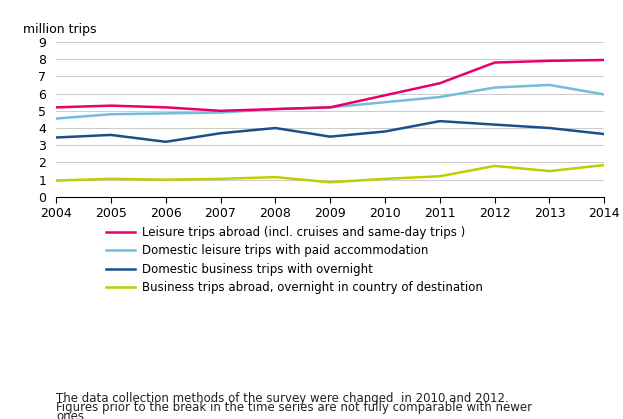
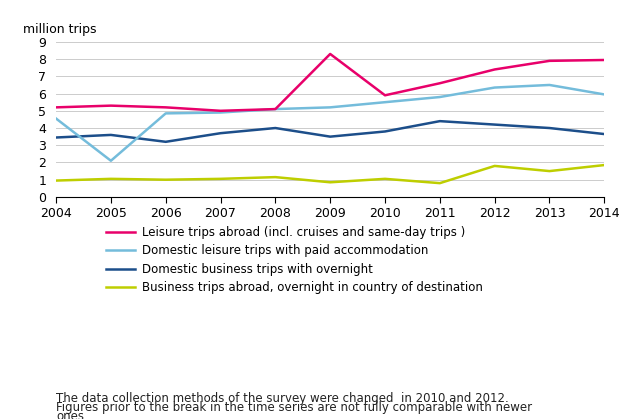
Domestic leisure trips with paid accommodation/2005: 4.8 -> 2.1
Leisure trips abroad (incl. cruises and same-day trips )/2009: 5.2 -> 8.3
Business trips abroad, overnight in country of destination/2011: 1.2 -> 0.8
Leisure trips abroad (incl. cruises and same-day trips )/2012: 7.8 -> 7.4
